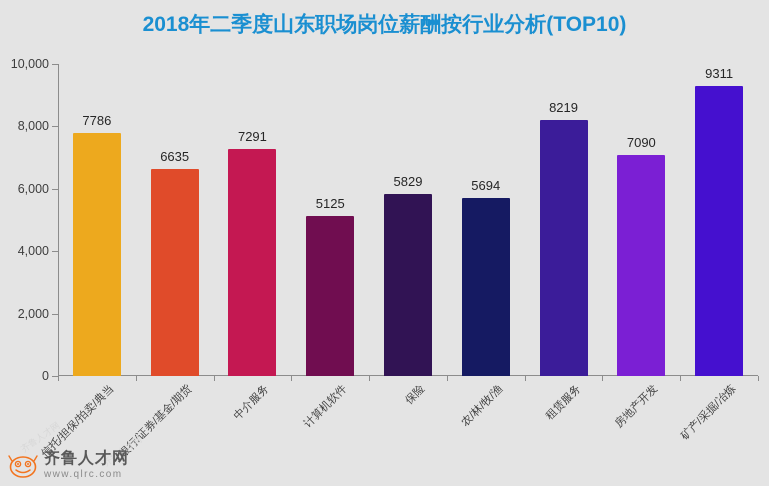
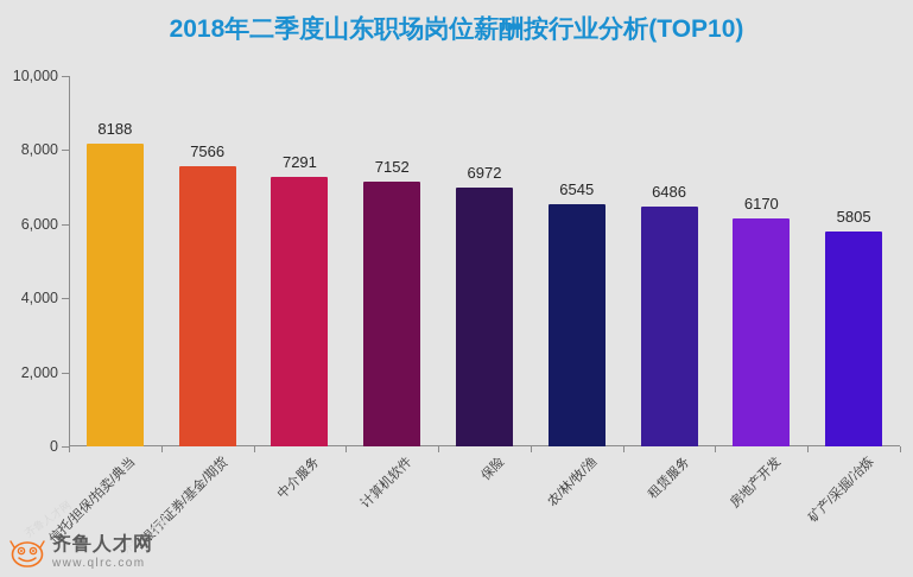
信托/担保/拍卖/典当: 7786 -> 8188
银行/证券/基金/期货: 6635 -> 7566
计算机软件: 5125 -> 7152
保险: 5829 -> 6972
农/林/牧/渔: 5694 -> 6545
租赁服务: 8219 -> 6486
房地产开发: 7090 -> 6170
矿产/采掘/冶炼: 9311 -> 5805
